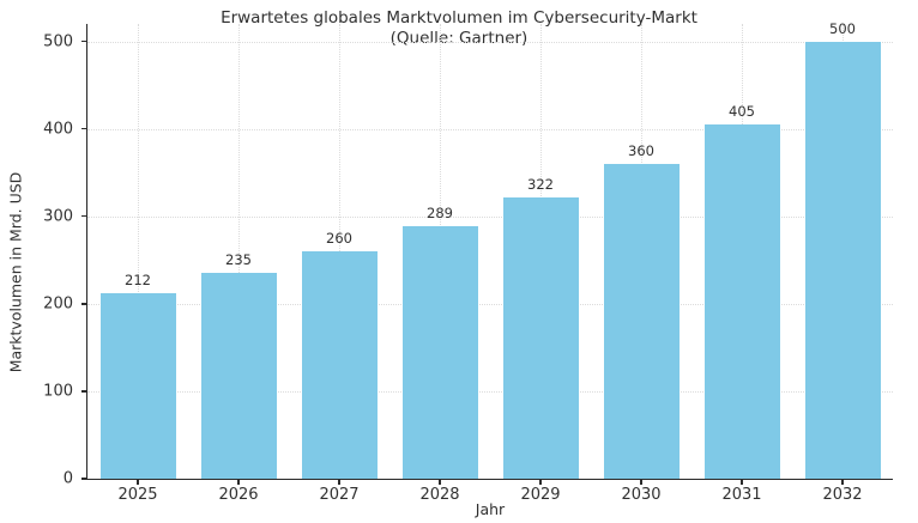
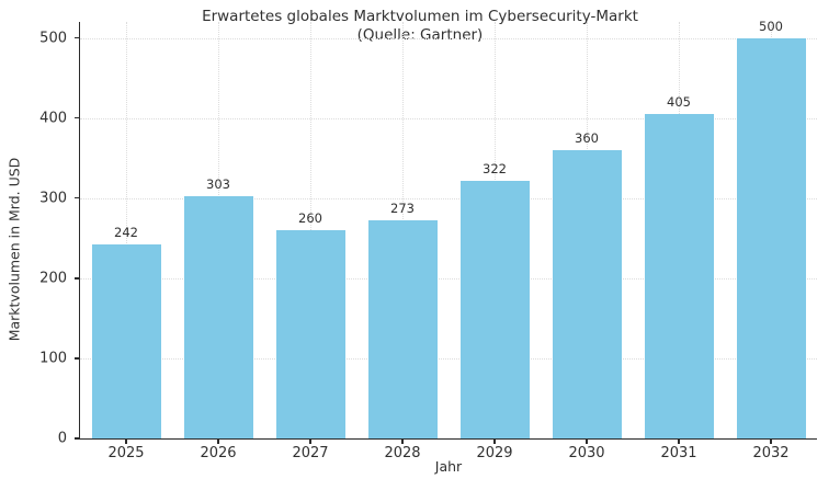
2025: 212 -> 242
2026: 235 -> 303
2028: 289 -> 273
